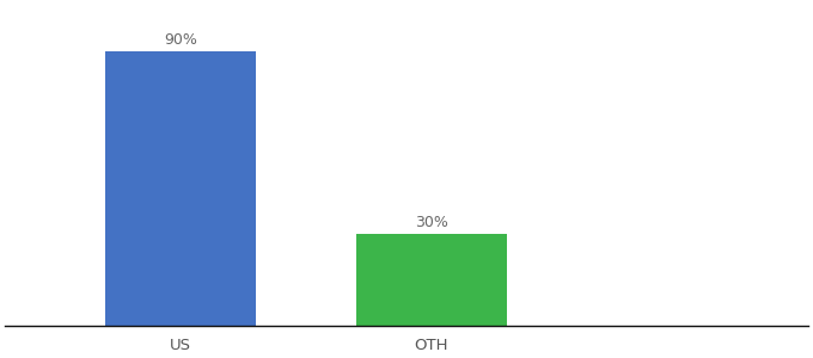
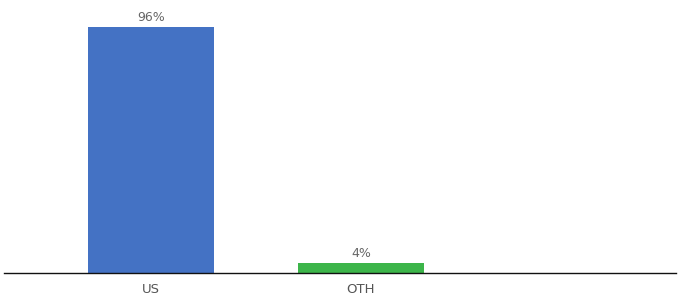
US: 90% -> 96%
OTH: 30% -> 4%
